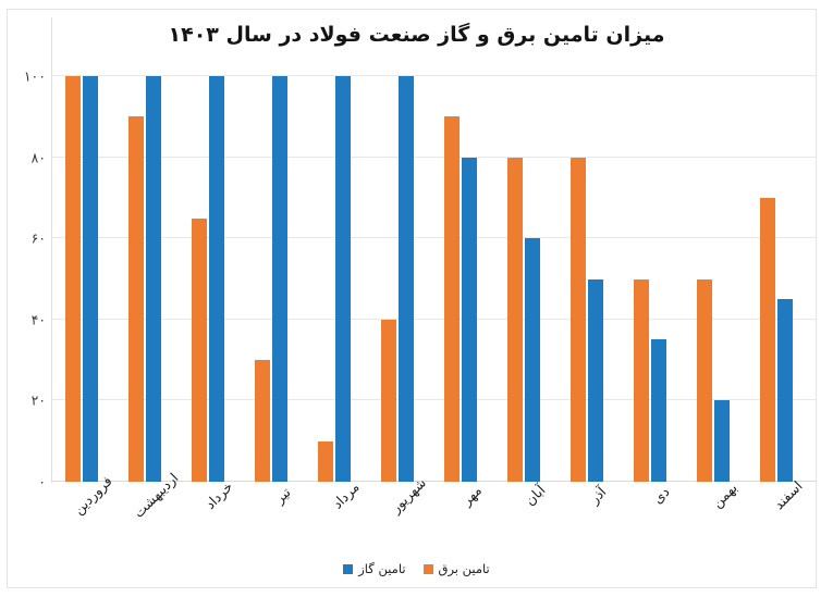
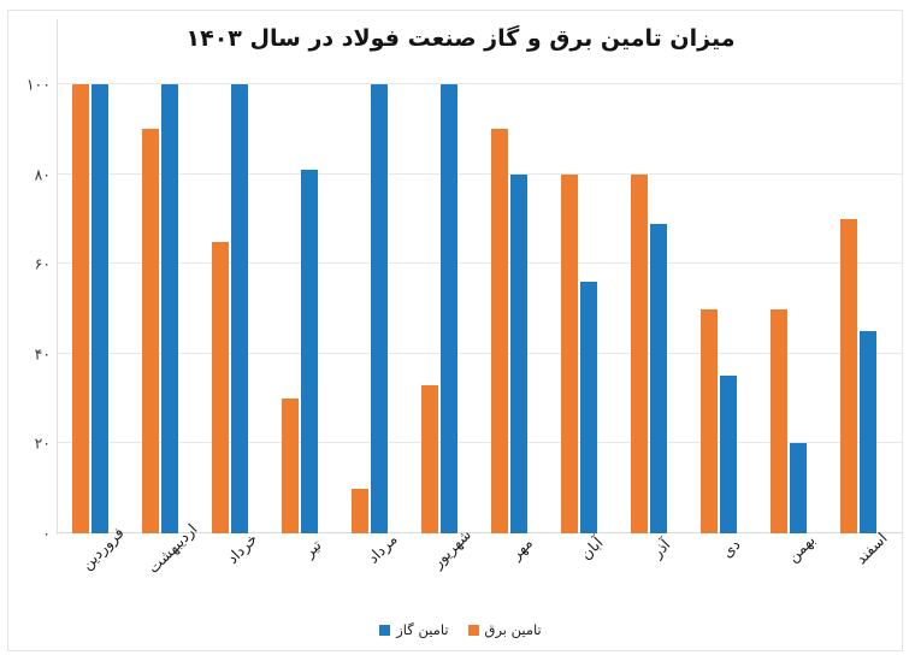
تامین گاز/تیر: 100 -> 81
تامین برق/شهریور: 40 -> 33
تامین گاز/آبان: 60 -> 56
تامین گاز/آذر: 50 -> 69
